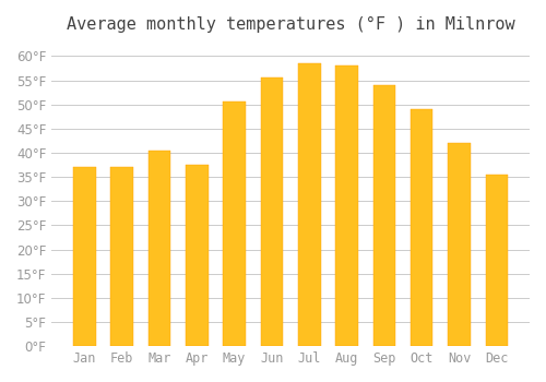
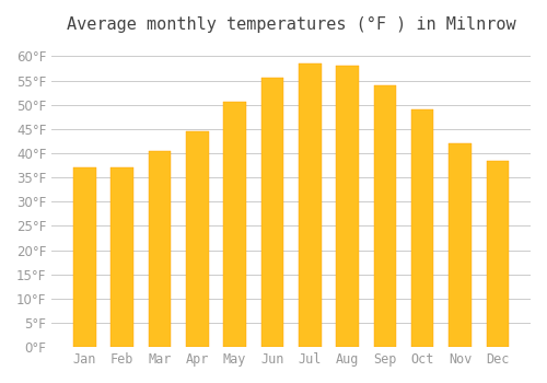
Apr: 37.5°F -> 44.5°F
Dec: 35.5°F -> 38.5°F
